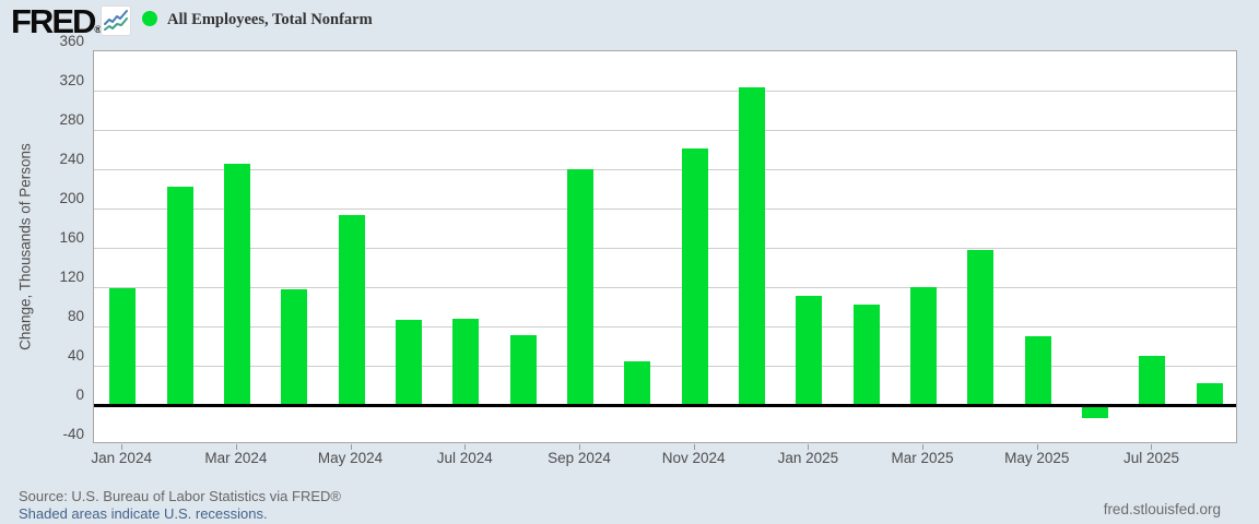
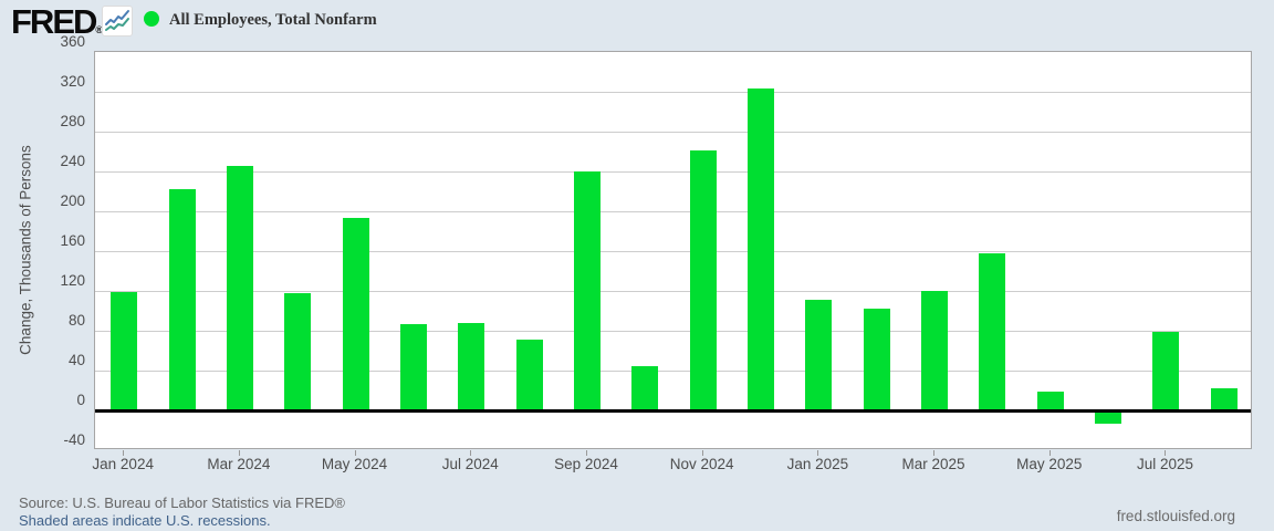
May 2025: 70 -> 20
Jul 2025: 50 -> 80
